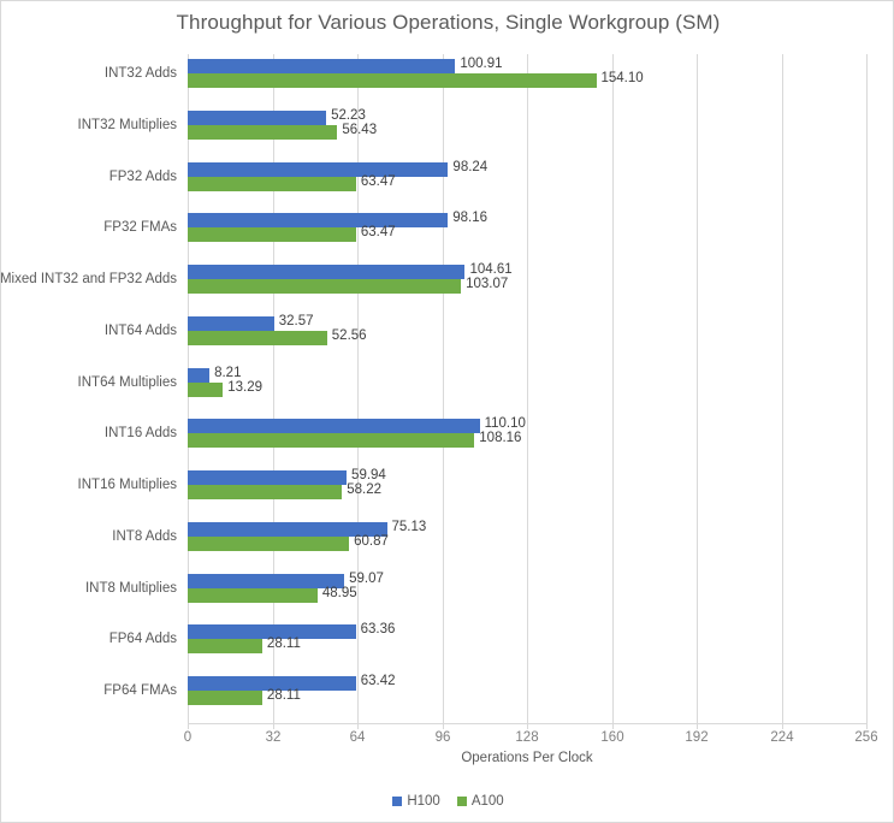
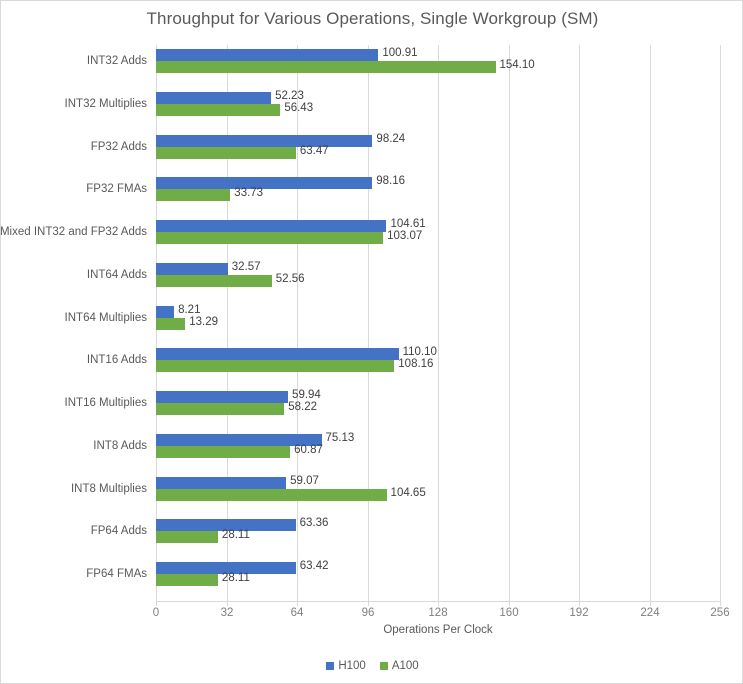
A100/FP32 FMAs: 63.47 -> 33.73
A100/INT8 Multiplies: 48.95 -> 104.65
